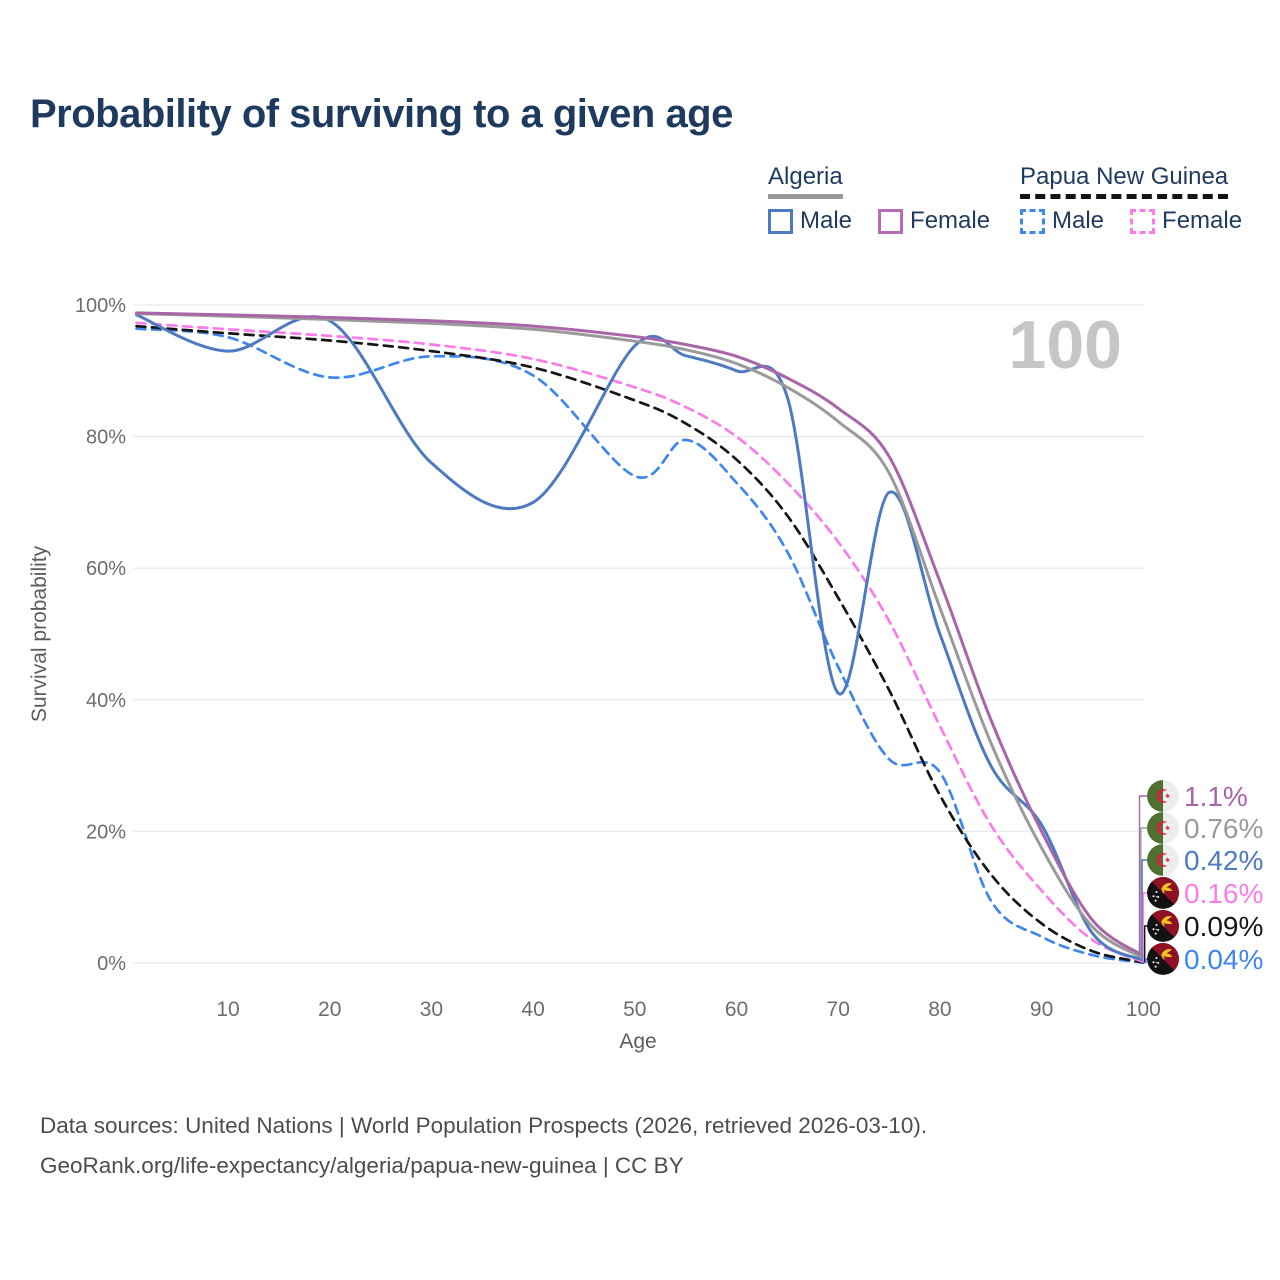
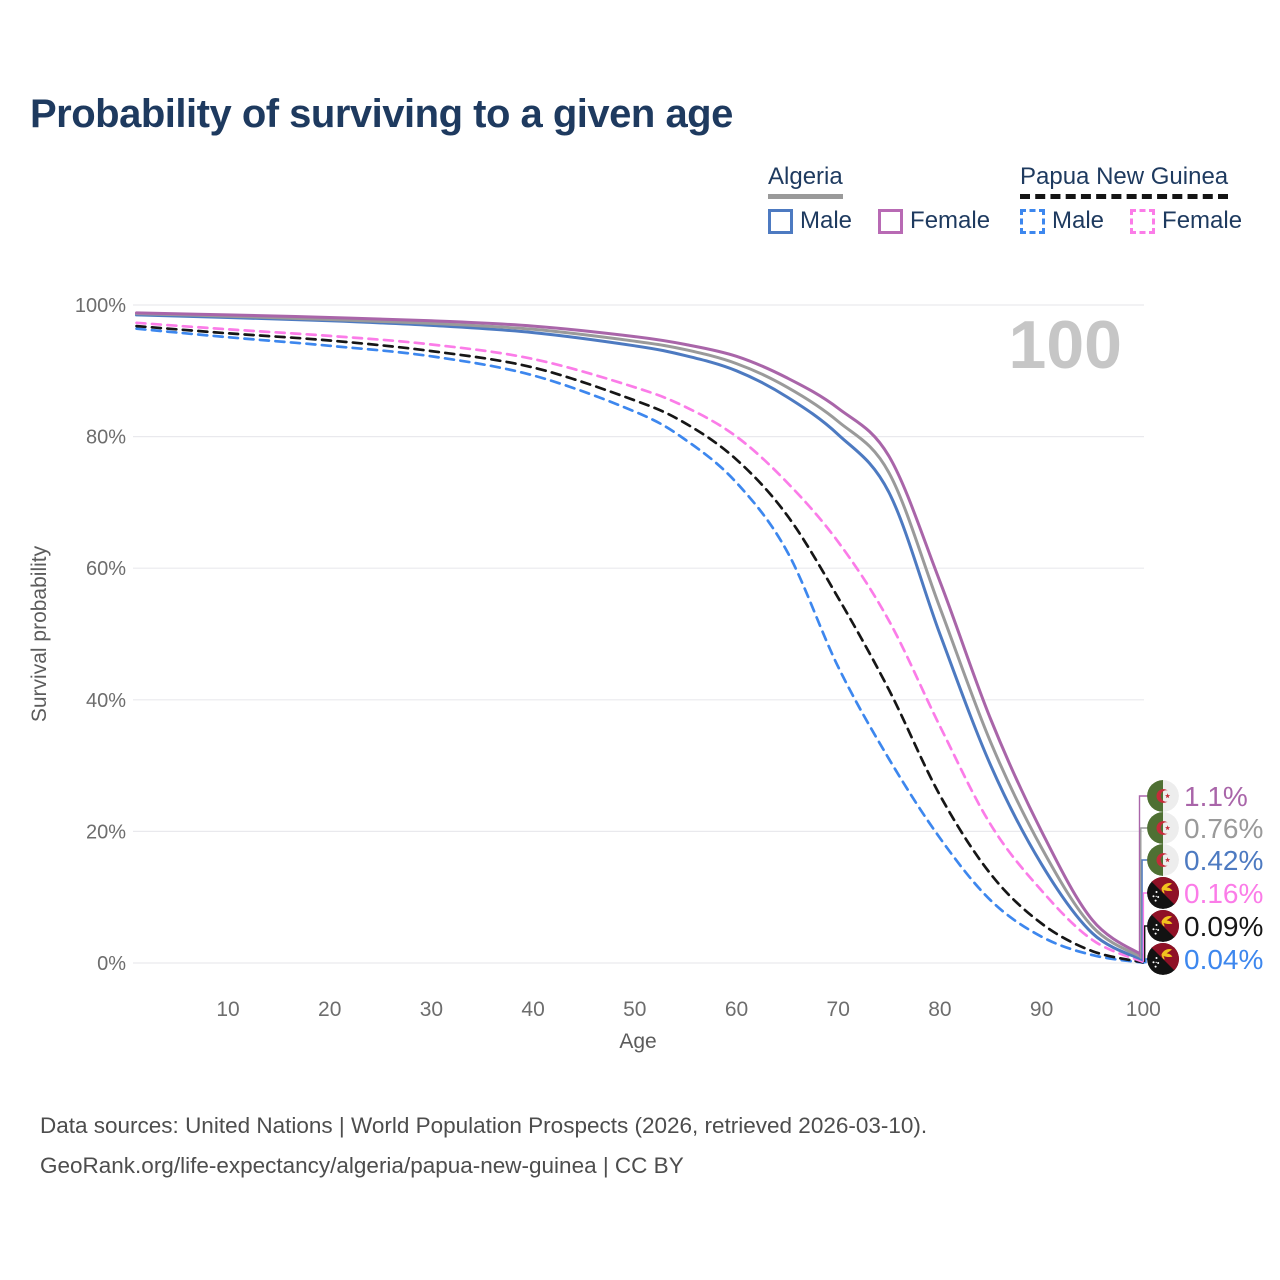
Algeria Male/10: 93% -> 98%
Papua New Guinea Male/20: 89% -> 94%
Algeria Male/30: 76% -> 97%
Algeria Male/40: 70% -> 96%
Papua New Guinea Male/50: 74% -> 84%
Algeria Male/70: 41% -> 80%
Papua New Guinea Male/80: 29% -> 19%
Algeria Male/90: 21% -> 15%
